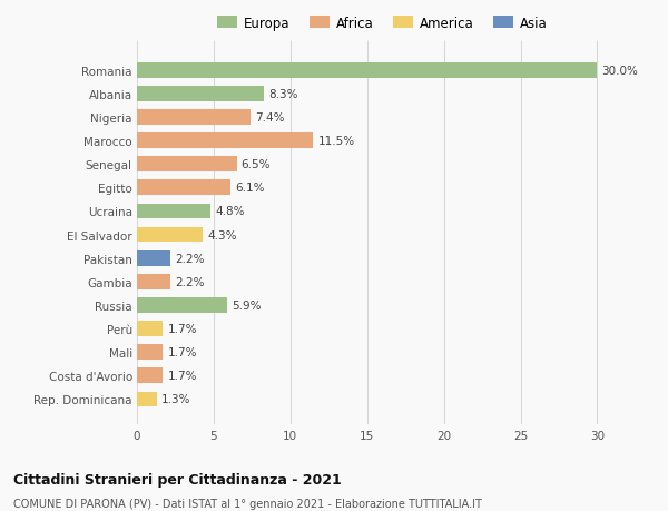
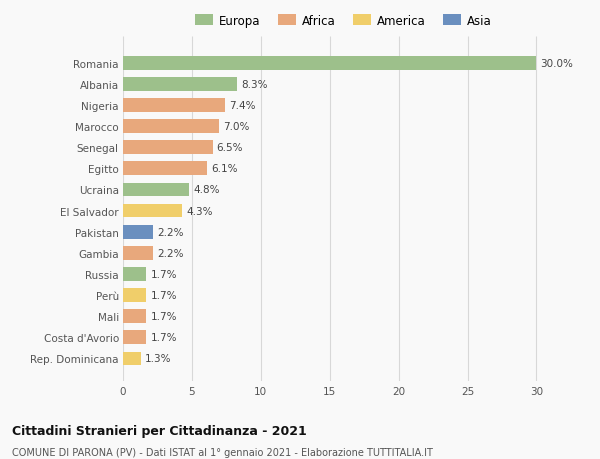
Marocco: 11.5% -> 7.0%
Russia: 5.9% -> 1.7%
